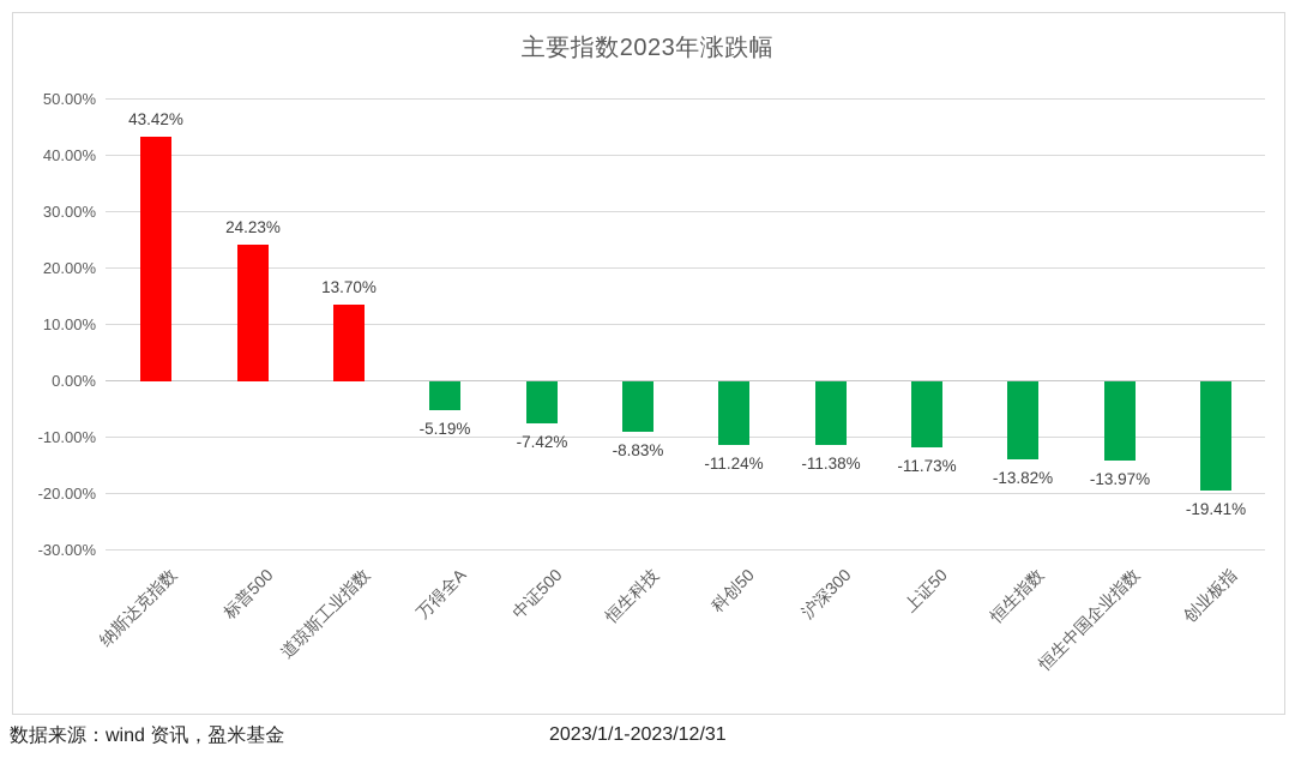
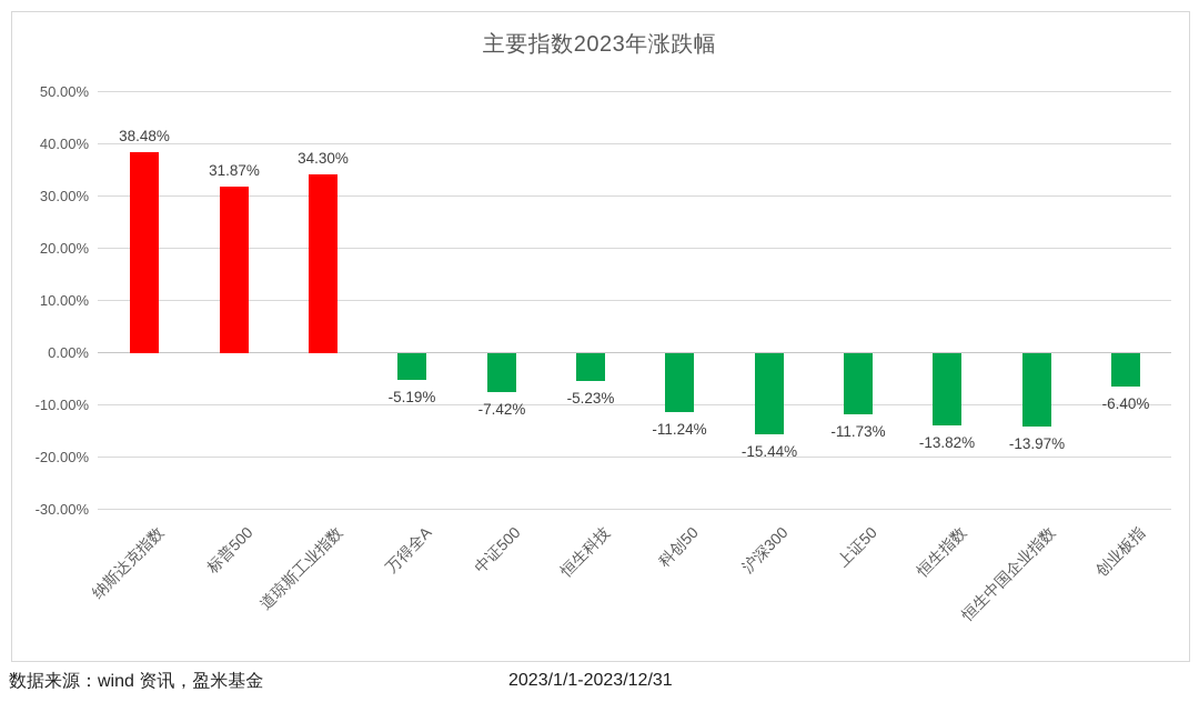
纳斯达克指数: 43.42% -> 38.48%
标普500: 24.23% -> 31.87%
道琼斯工业指数: 13.70% -> 34.30%
恒生科技: -8.83% -> -5.23%
沪深300: -11.38% -> -15.44%
创业板指: -19.41% -> -6.40%
